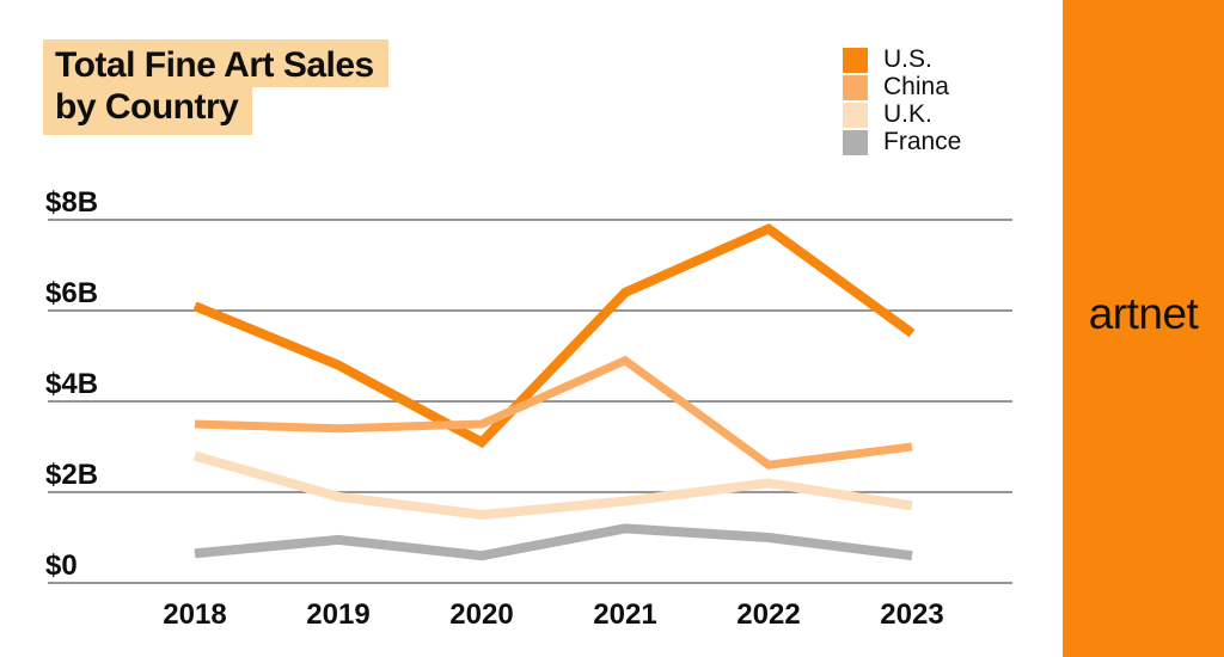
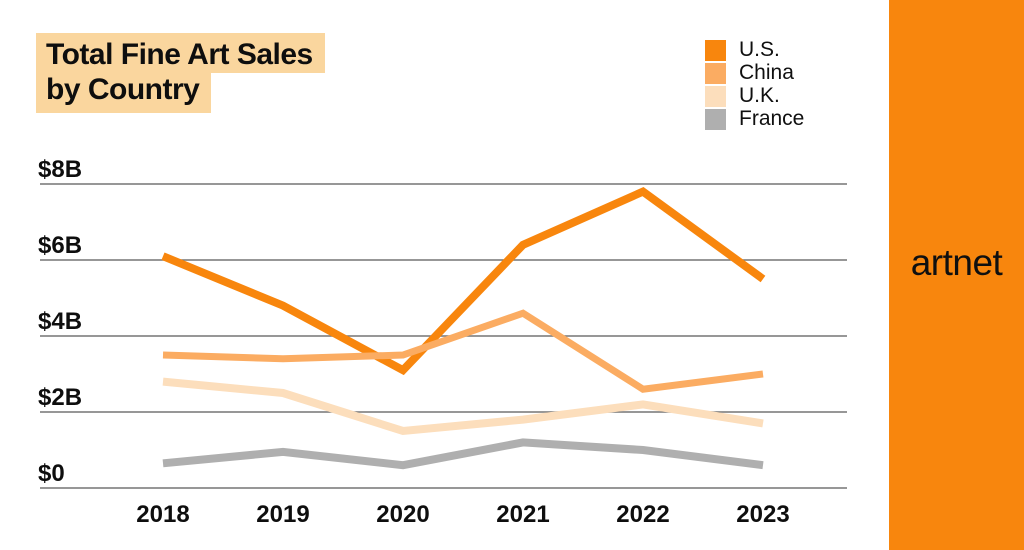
U.K./2019: $1.9B -> $2.5B
China/2021: $4.9B -> $4.6B
